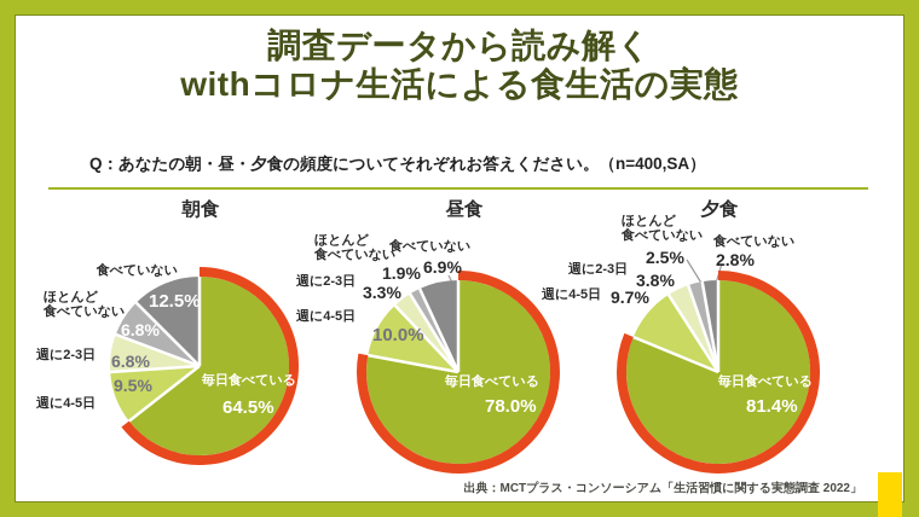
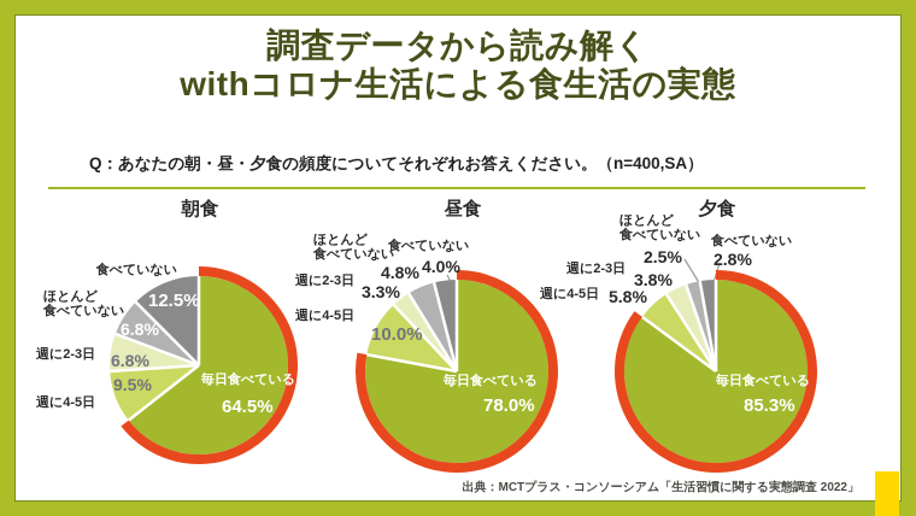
昼食/ほとんど食べていない: 1.9% -> 4.8%
昼食/食べていない: 6.9% -> 4.0%
夕食/毎日食べている: 81.4% -> 85.3%
夕食/週に4-5日: 9.7% -> 5.8%
